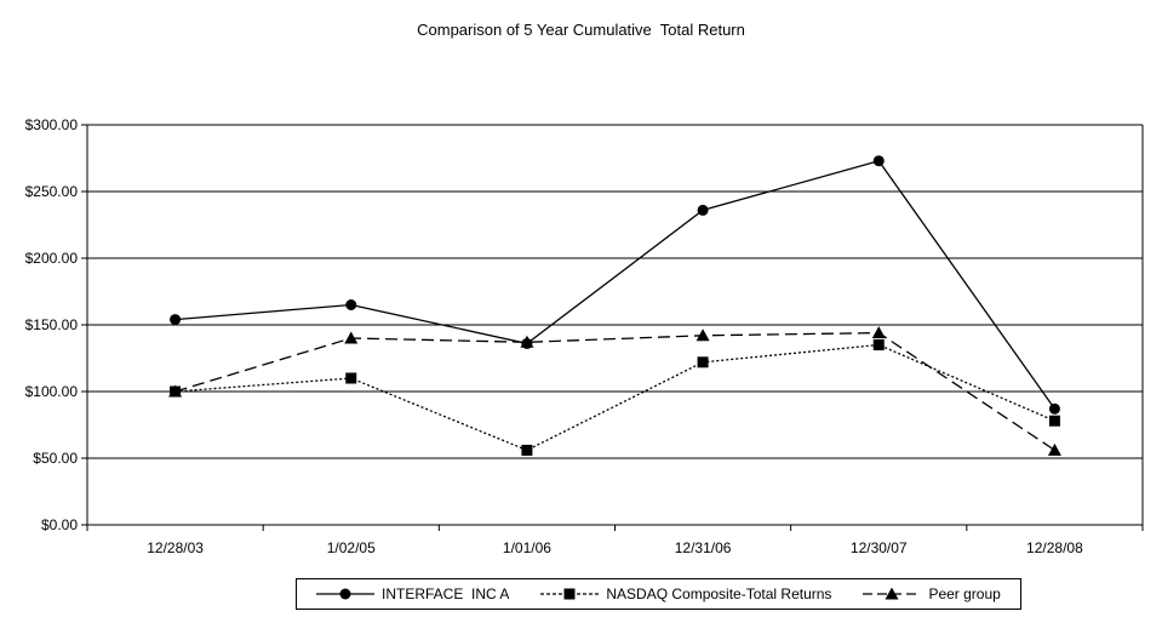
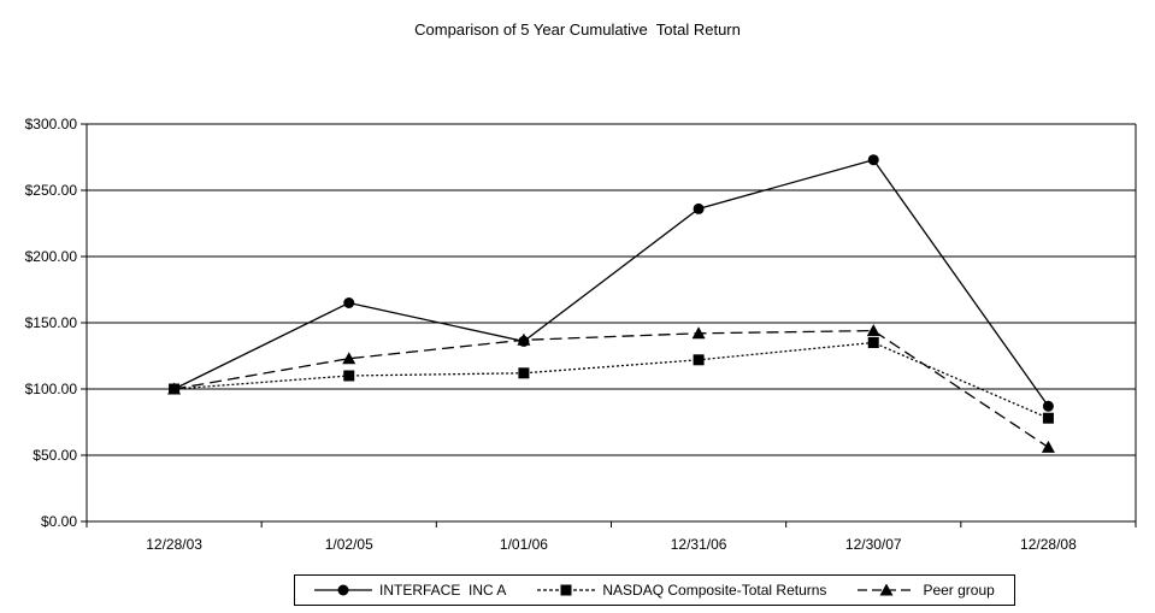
INTERFACE INC A/12/28/03: $154 -> $100
Peer group/1/02/05: $140 -> $123
NASDAQ Composite-Total Returns/1/01/06: $56 -> $112
